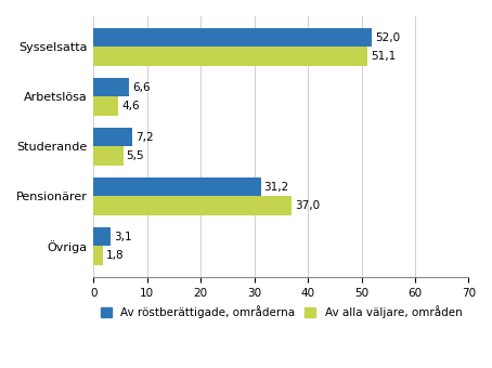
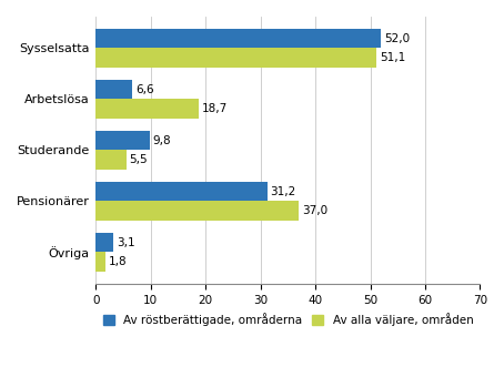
Av alla väljare, områden/Arbetslösa: 4,6 -> 18,7
Av röstberättigade, områderna/Studerande: 7,2 -> 9,8
